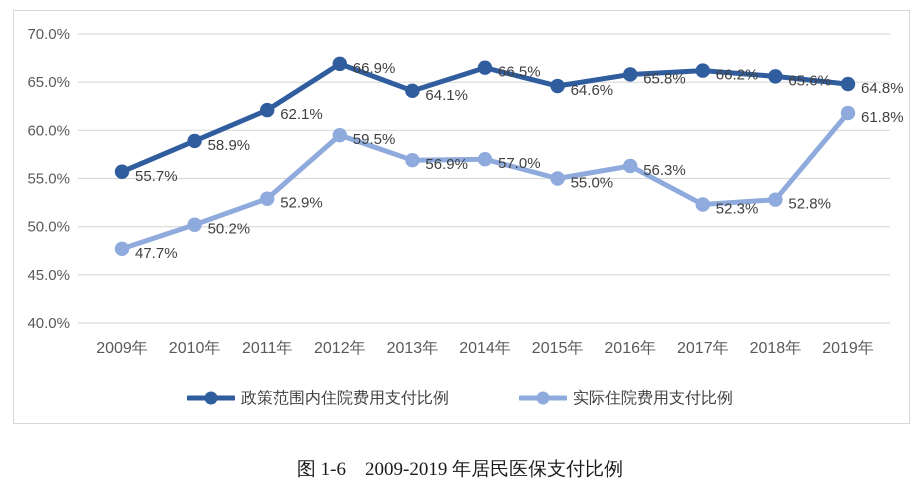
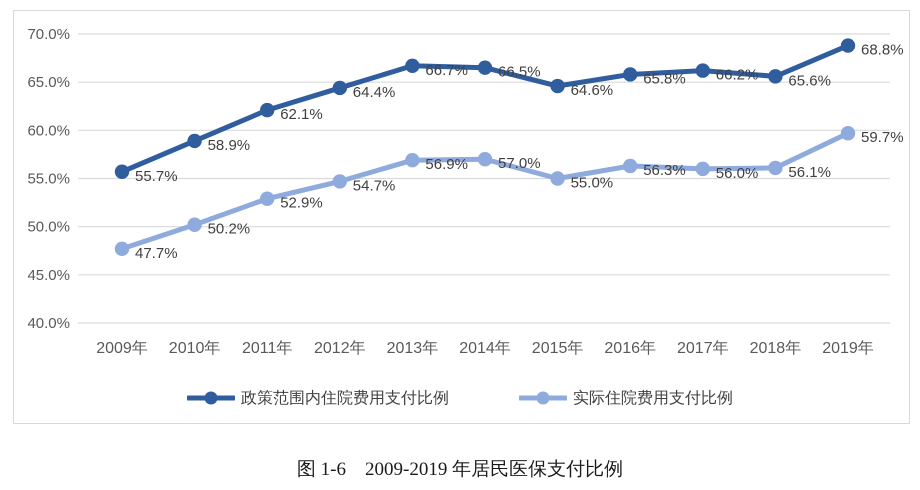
政策范围内住院费用支付比例/2012年: 66.9% -> 64.4%
实际住院费用支付比例/2012年: 59.5% -> 54.7%
政策范围内住院费用支付比例/2013年: 64.1% -> 66.7%
实际住院费用支付比例/2017年: 52.3% -> 56.0%
实际住院费用支付比例/2018年: 52.8% -> 56.1%
政策范围内住院费用支付比例/2019年: 64.8% -> 68.8%
实际住院费用支付比例/2019年: 61.8% -> 59.7%
